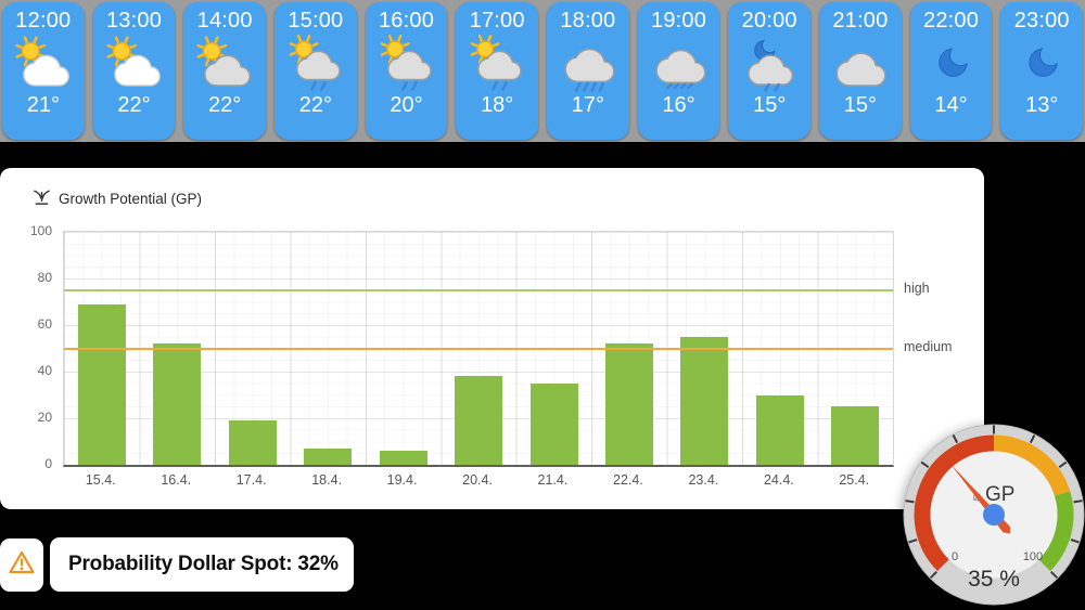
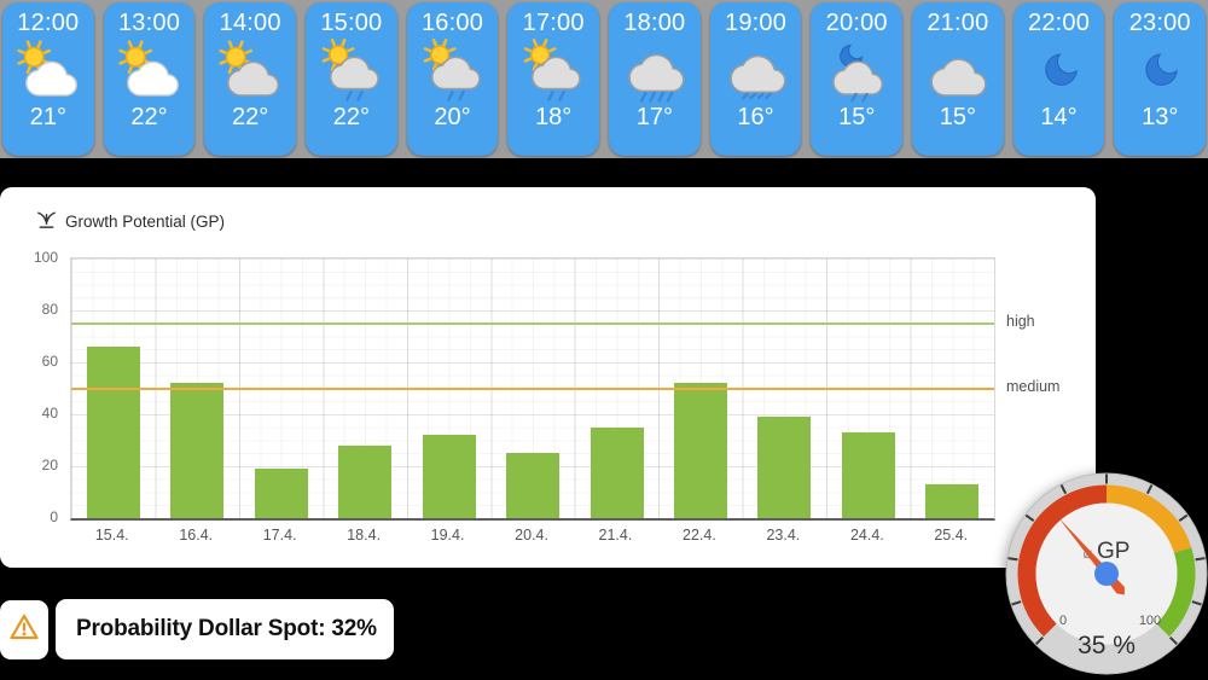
15.4.: 69 -> 66
18.4.: 7 -> 28
19.4.: 6 -> 32
20.4.: 38 -> 25
23.4.: 55 -> 39
24.4.: 30 -> 33
25.4.: 25 -> 13
